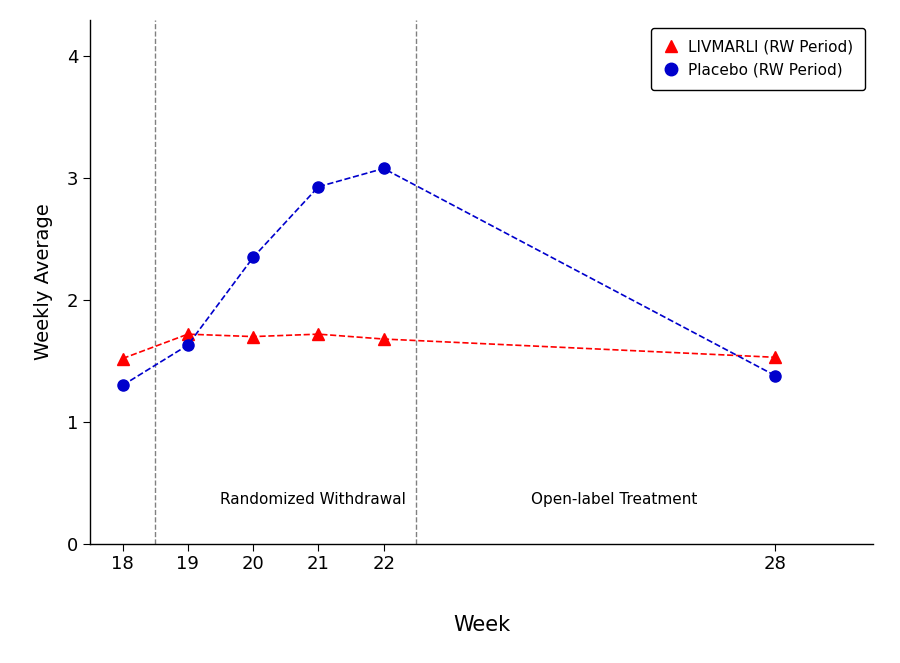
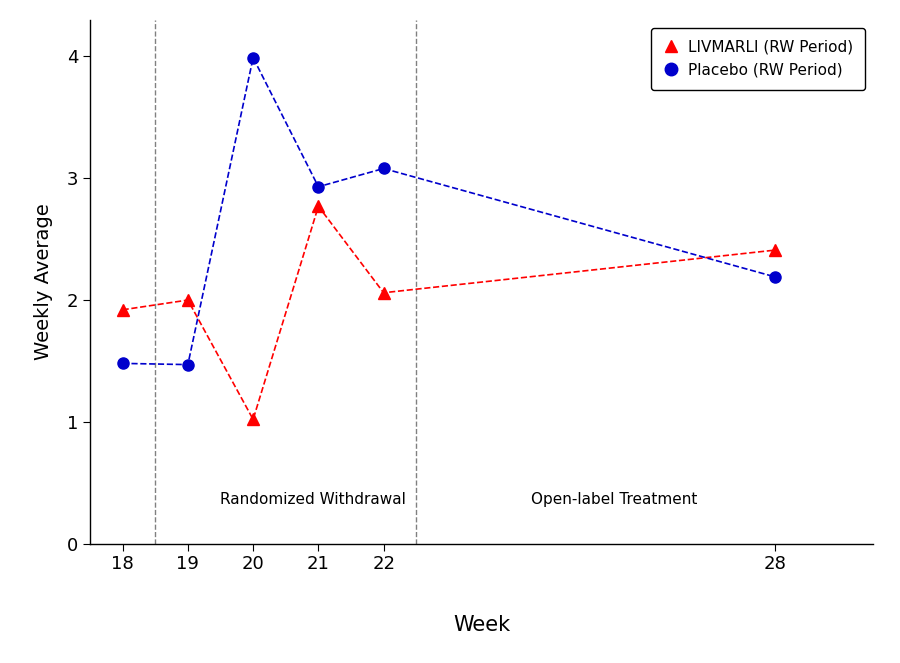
LIVMARLI (RW Period)/18: 1.52 -> 1.92
Placebo (RW Period)/18: 1.30 -> 1.48
LIVMARLI (RW Period)/19: 1.72 -> 2.00
Placebo (RW Period)/19: 1.63 -> 1.47
LIVMARLI (RW Period)/20: 1.70 -> 1.02
Placebo (RW Period)/20: 2.35 -> 3.99
LIVMARLI (RW Period)/21: 1.72 -> 2.77
LIVMARLI (RW Period)/22: 1.68 -> 2.06
LIVMARLI (RW Period)/28: 1.53 -> 2.41
Placebo (RW Period)/28: 1.38 -> 2.19
